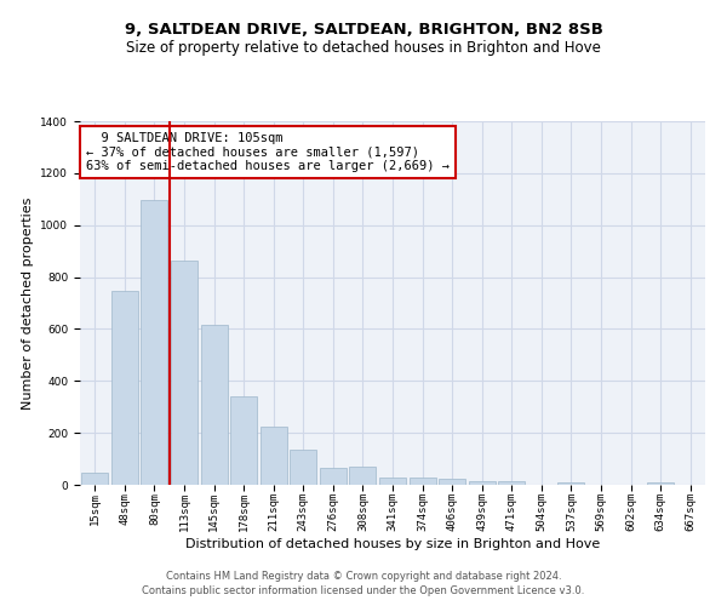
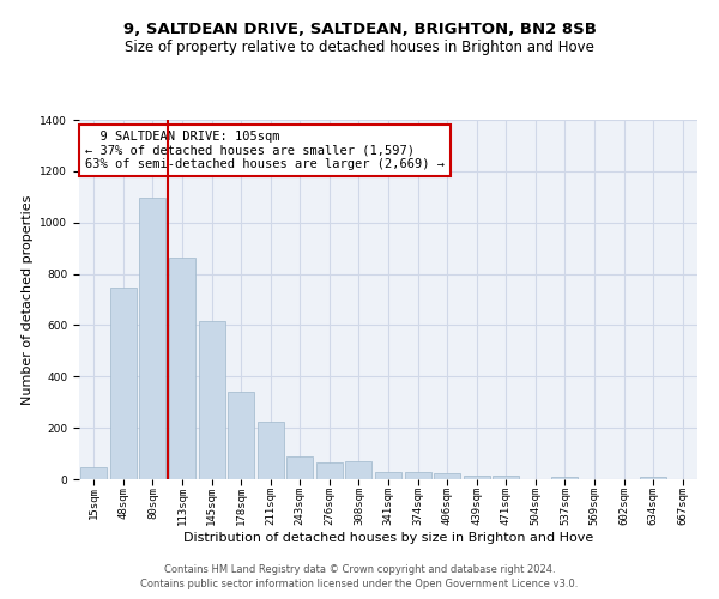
243sqm: 135 -> 90
